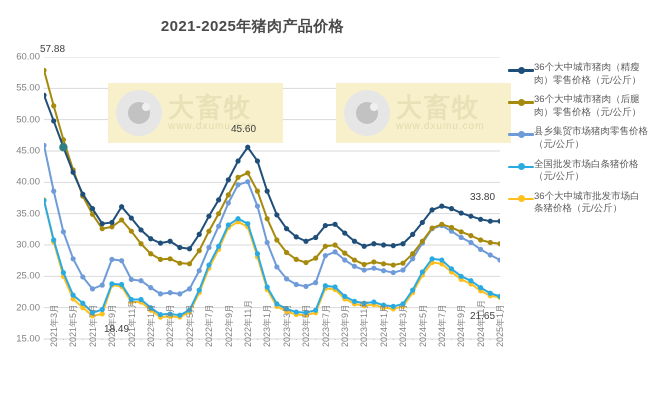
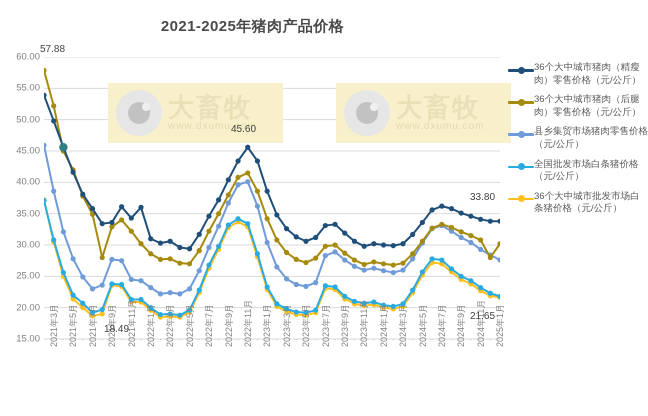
36个大中城市猪肉（后腿肉）零售价格（元/公斤）/2021年5月: 47 -> 45
36个大中城市猪肉（后腿肉）零售价格（元/公斤）/2021年9月: 33 -> 28
36个大中城市猪肉（精瘦肉）零售价格（元/公斤）/2022年1月: 32 -> 36
36个大中城市猪肉（后腿肉）零售价格（元/公斤）/2025年1月: 30 -> 28
